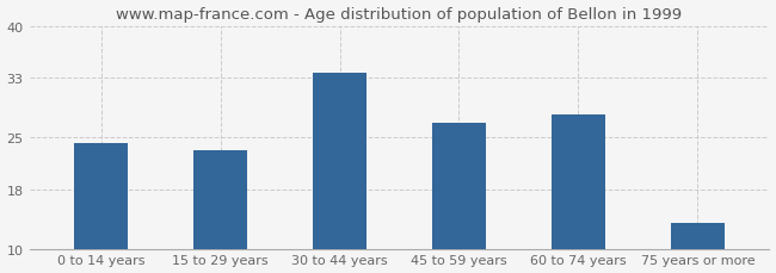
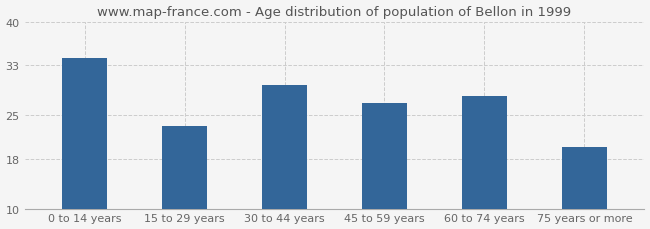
0 to 14 years: 24.2 -> 34.2
30 to 44 years: 33.6 -> 29.8
75 years or more: 13.5 -> 19.8
